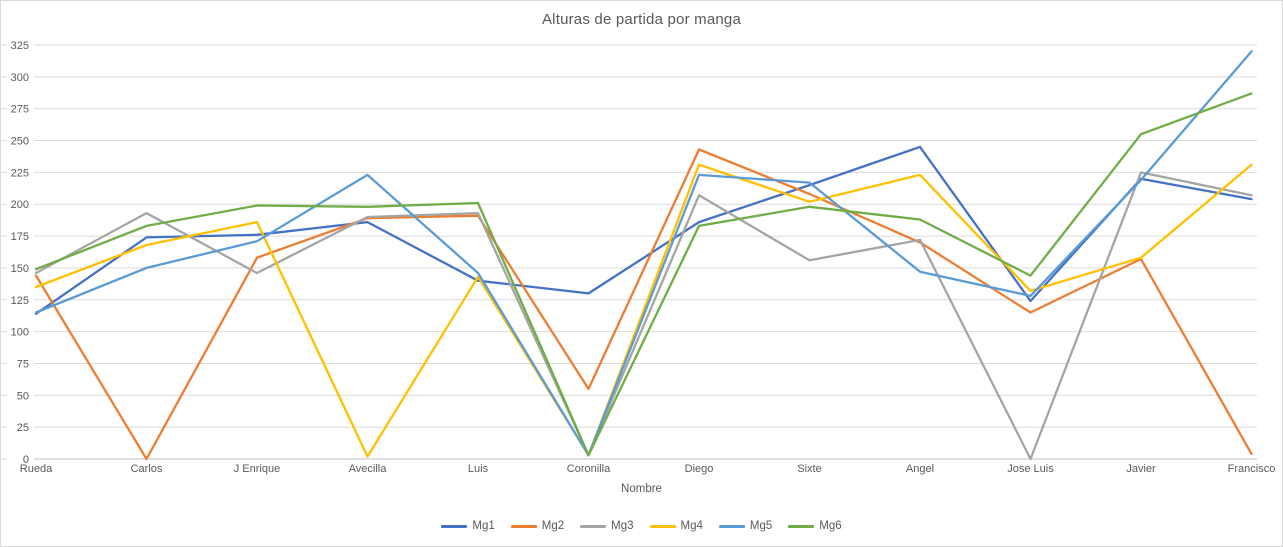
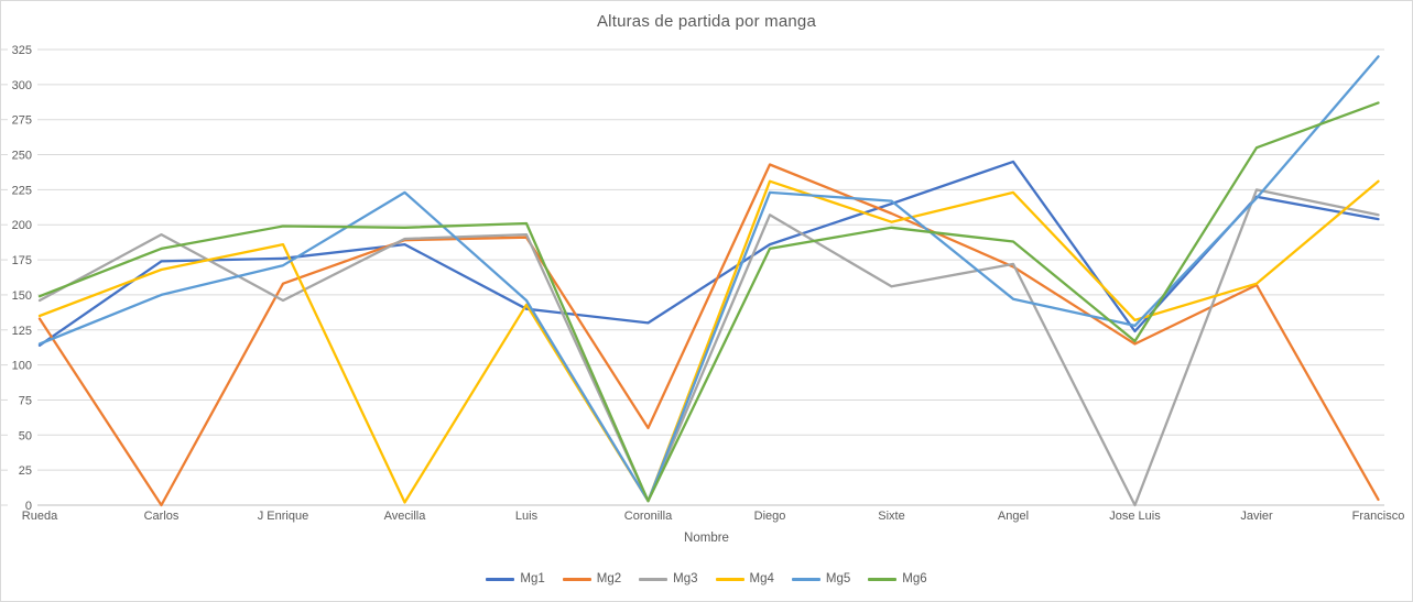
Mg2/Rueda: 144 -> 133
Mg6/Jose Luis: 144 -> 117
